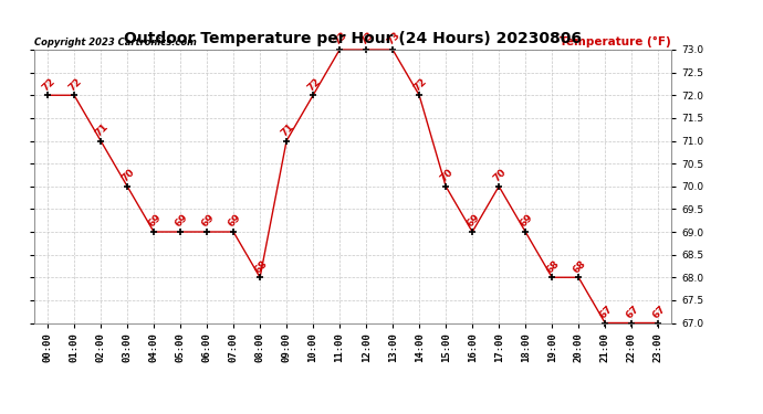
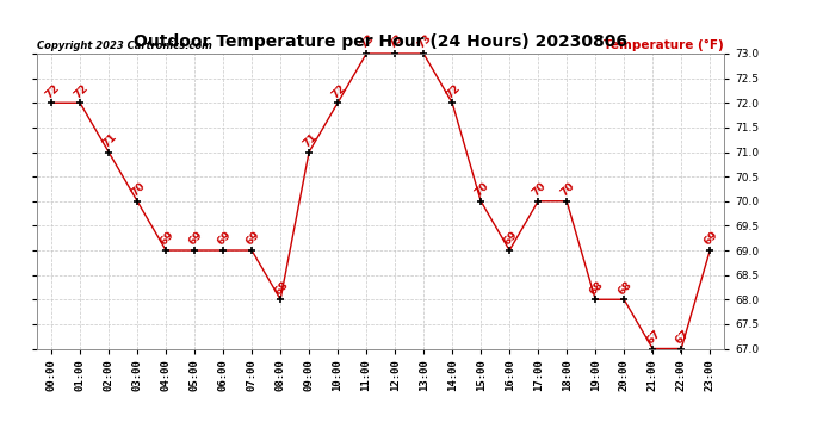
18:00: 69 -> 70
23:00: 67 -> 69
